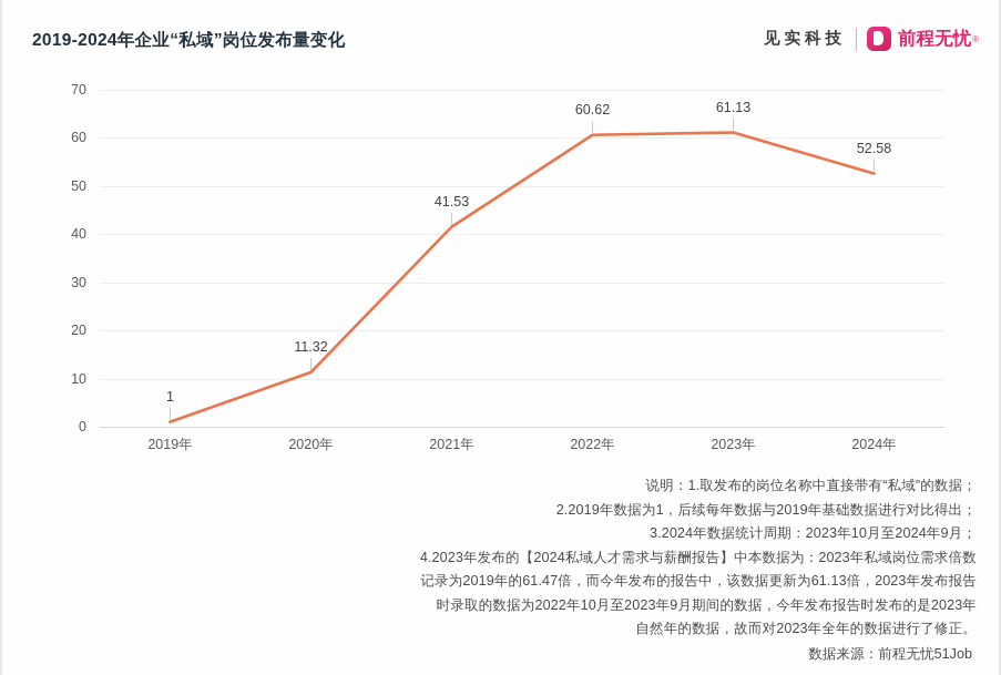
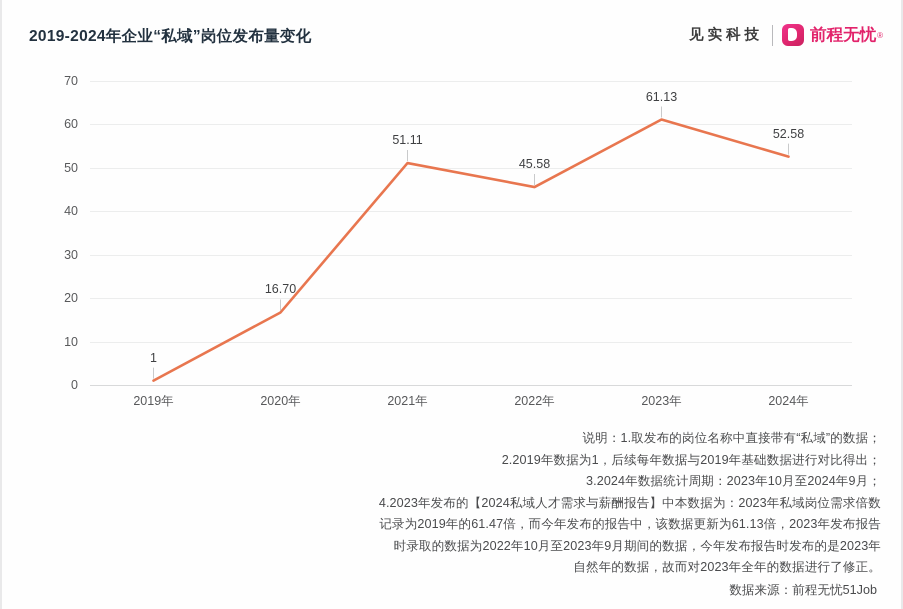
2020年: 11.32 -> 16.70
2021年: 41.53 -> 51.11
2022年: 60.62 -> 45.58
